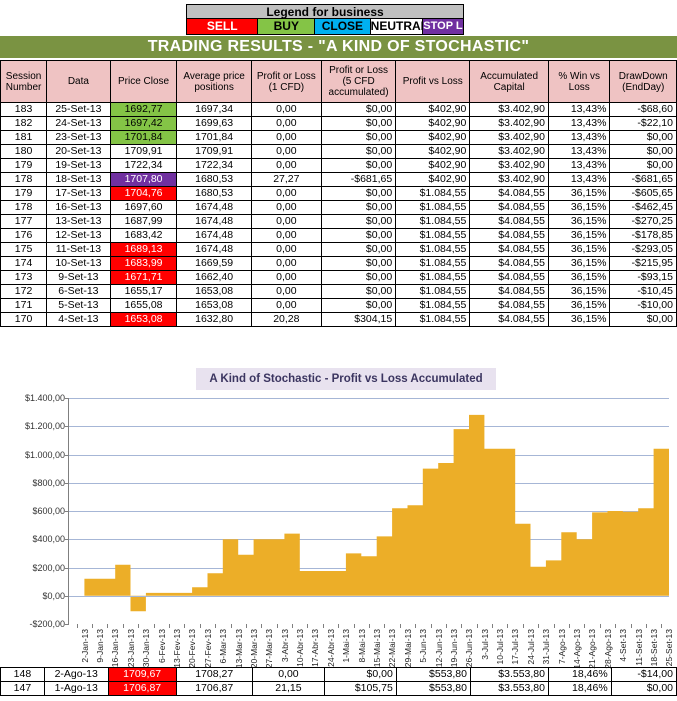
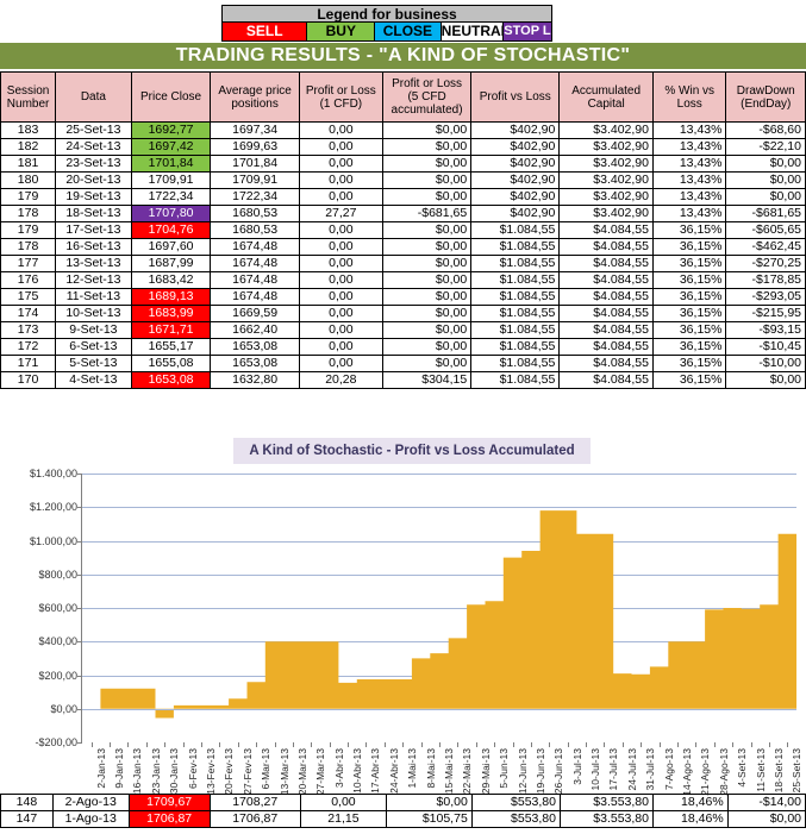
23-Jan-13: $220 -> $120
30-Jan-13: -$110 -> -$60
20-Mar-13: $290 -> $400
10-Abr-13: $440 -> $160
15-Mai-13: $280 -> $330
3-Jul-13: $1280 -> $1180
24-Jul-13: $510 -> $210
14-Ago-13: $450 -> $400
